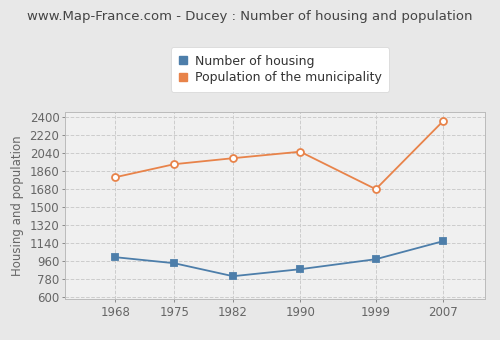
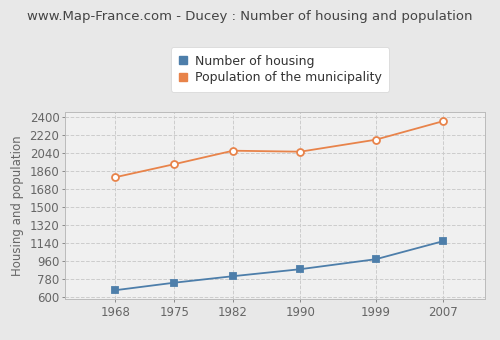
Number of housing/1968: 1000 -> 670
Number of housing/1975: 940 -> 740
Population of the municipality/1982: 1990 -> 2060
Population of the municipality/1999: 1680 -> 2180
